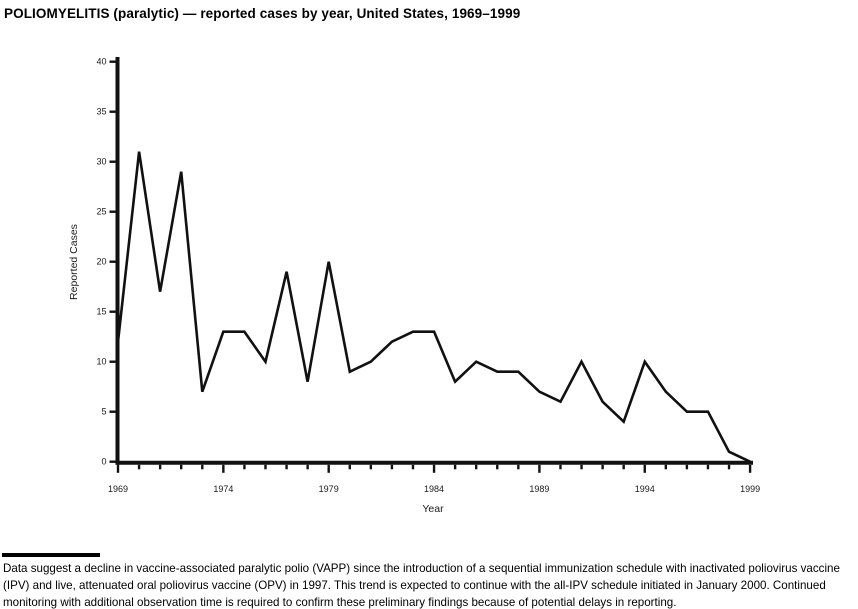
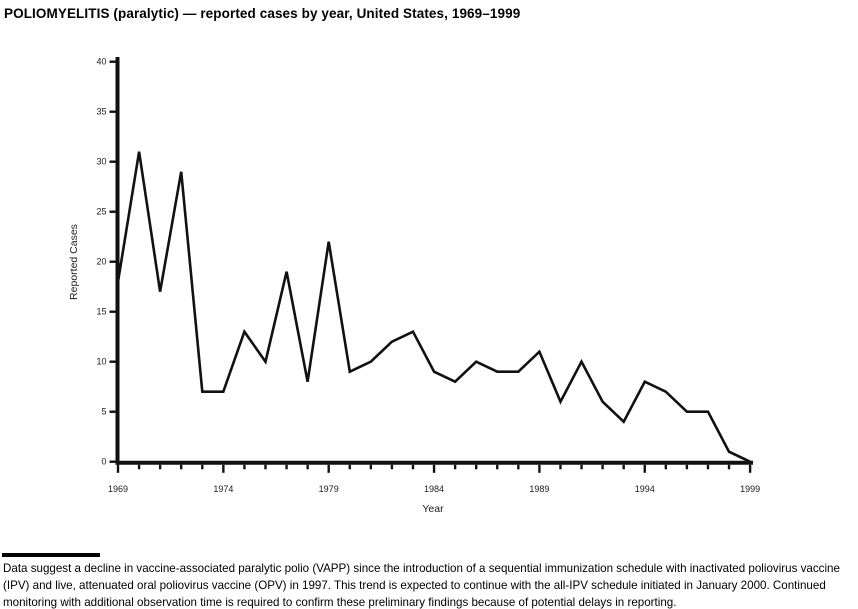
1969: 12 -> 18
1974: 13 -> 7
1979: 20 -> 22
1984: 13 -> 9
1989: 7 -> 11
1994: 10 -> 8
